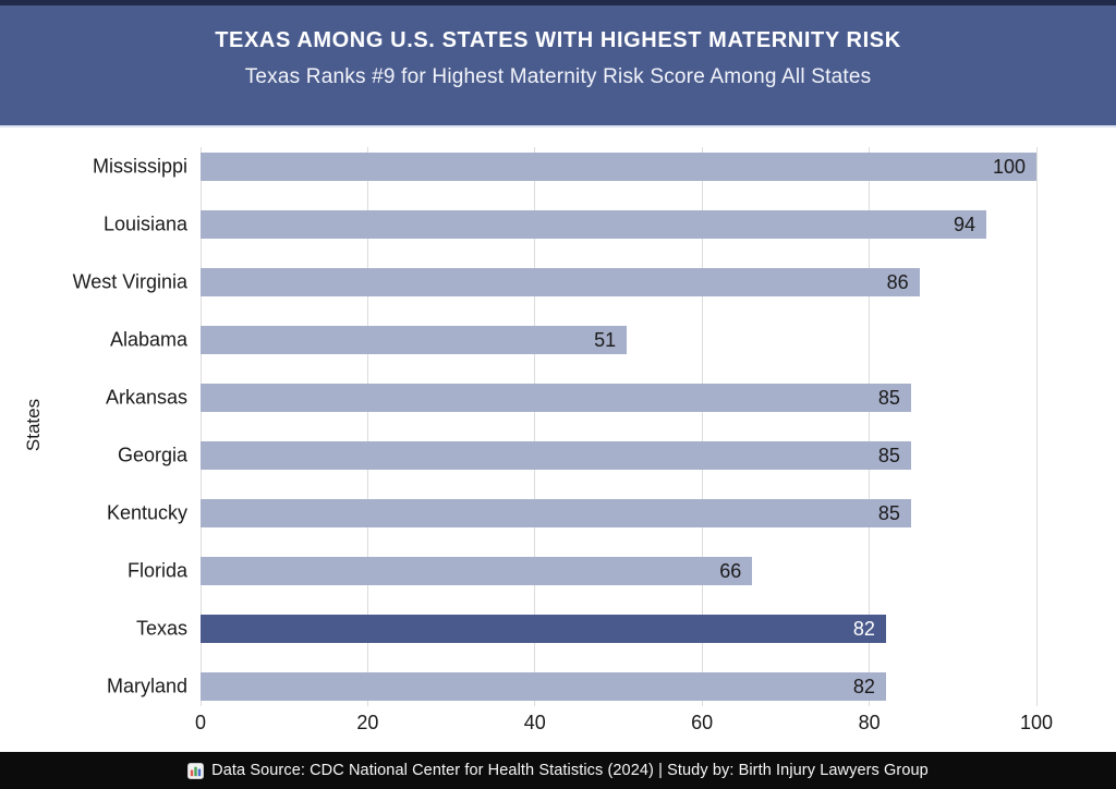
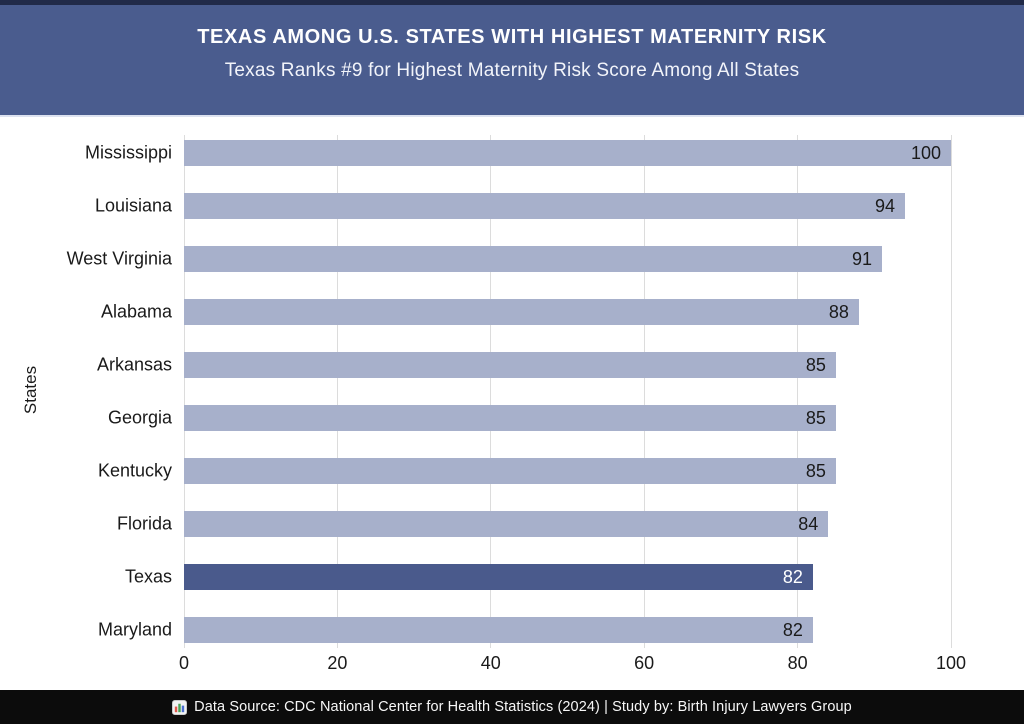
West Virginia: 86 -> 91
Alabama: 51 -> 88
Florida: 66 -> 84
